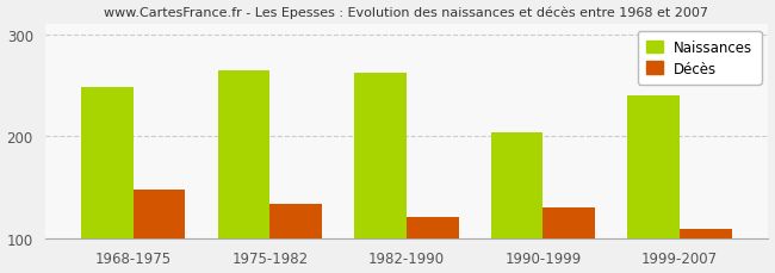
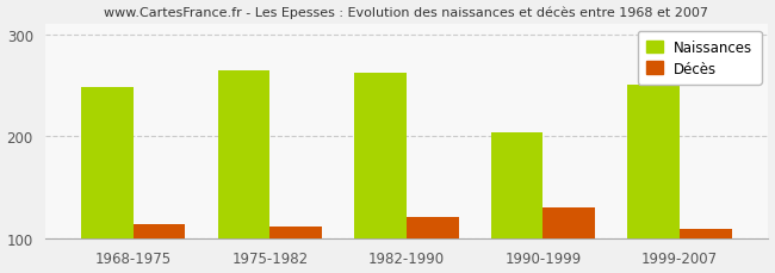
Décès/1968-1975: 148 -> 114
Décès/1975-1982: 134 -> 112
Naissances/1999-2007: 240 -> 250
